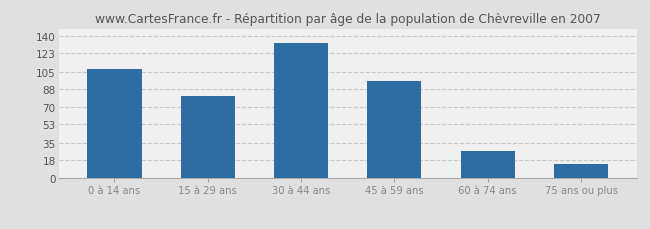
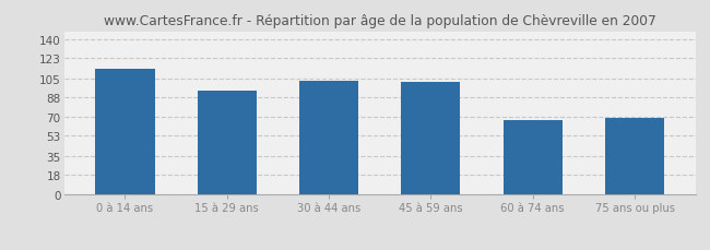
0 à 14 ans: 108 -> 113
15 à 29 ans: 81 -> 94
30 à 44 ans: 133 -> 103
45 à 59 ans: 96 -> 102
60 à 74 ans: 27 -> 67
75 ans ou plus: 14 -> 69
